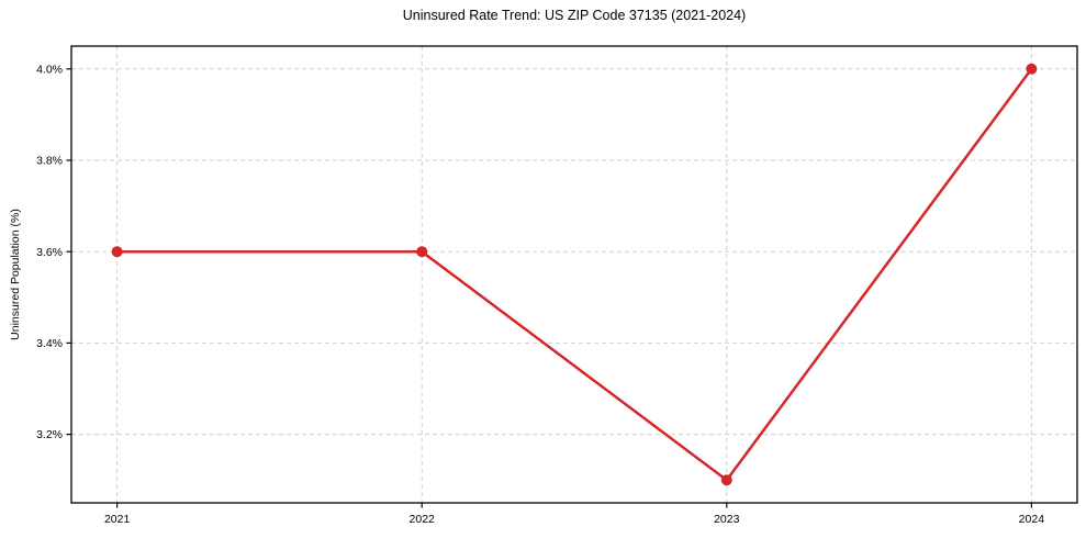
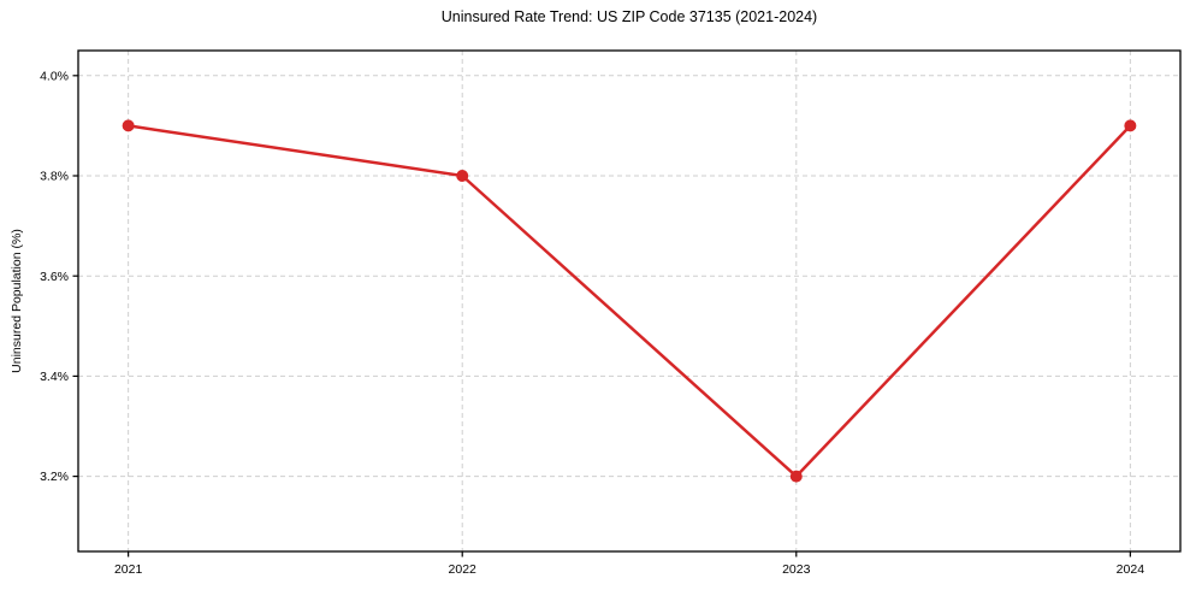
2021: 3.6% -> 3.9%
2022: 3.6% -> 3.8%
2023: 3.1% -> 3.2%
2024: 4.0% -> 3.9%
